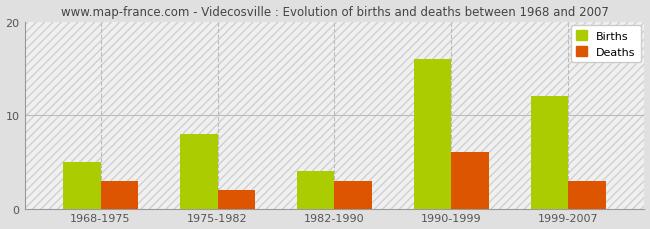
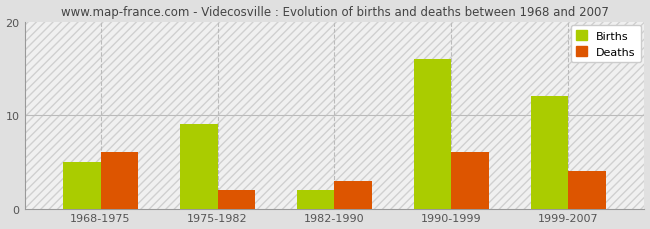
Deaths/1968-1975: 3 -> 6
Births/1975-1982: 8 -> 9
Births/1982-1990: 4 -> 2
Deaths/1999-2007: 3 -> 4
